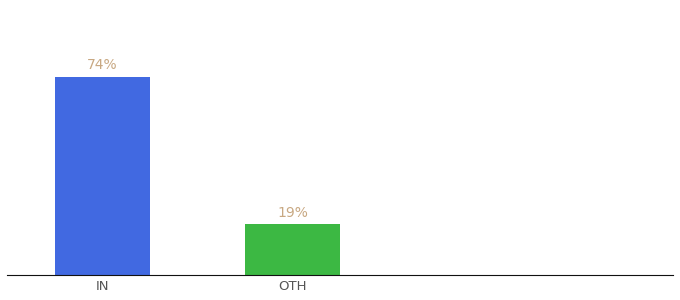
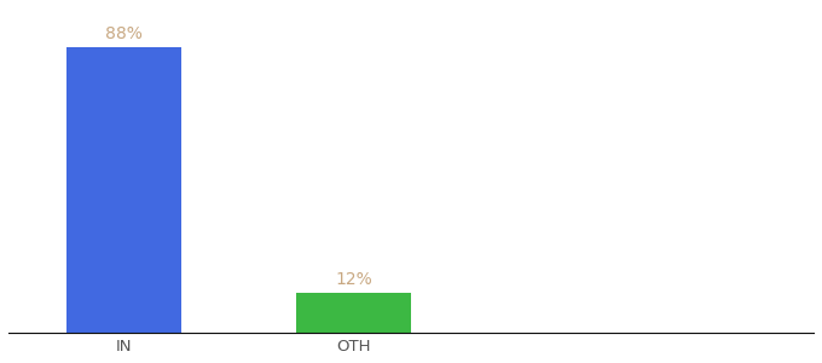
IN: 74% -> 88%
OTH: 19% -> 12%
